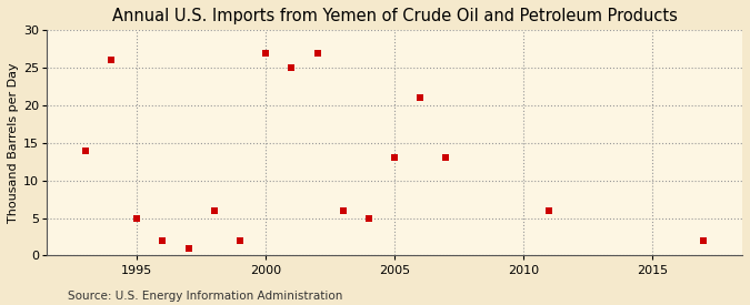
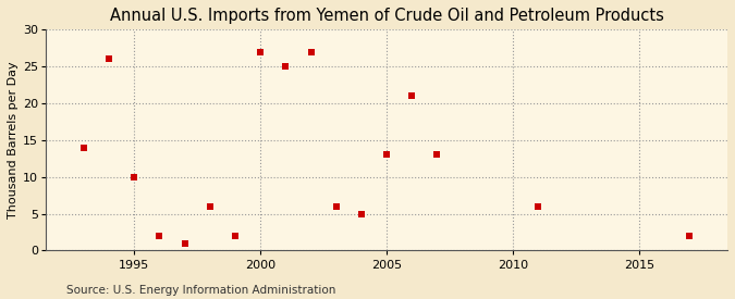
1995: 5 -> 10
